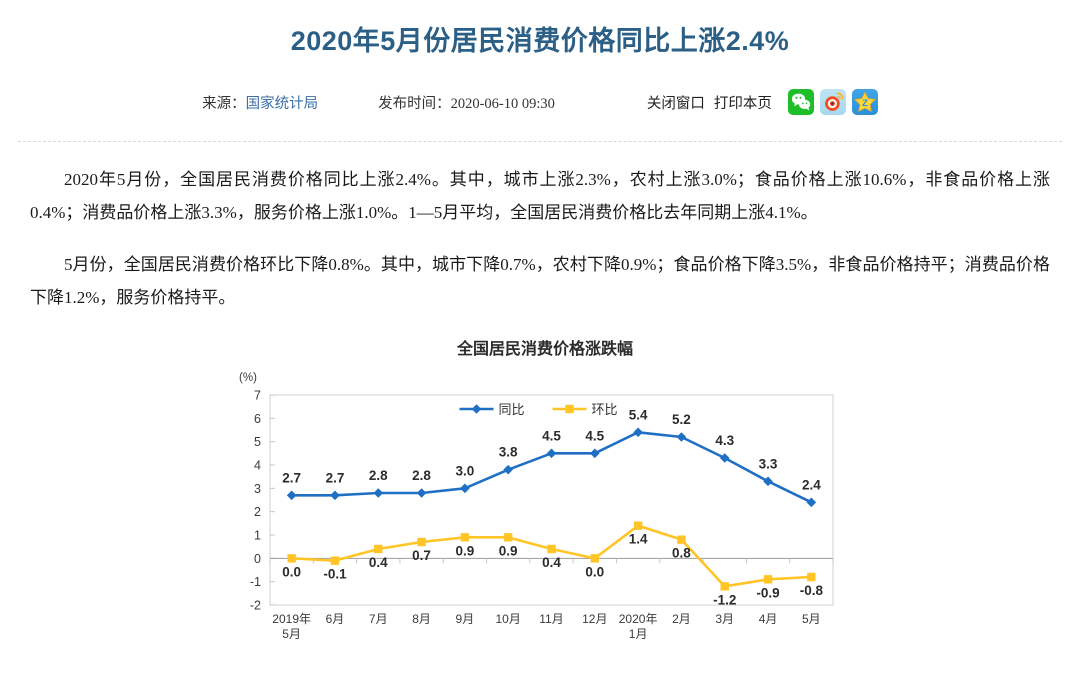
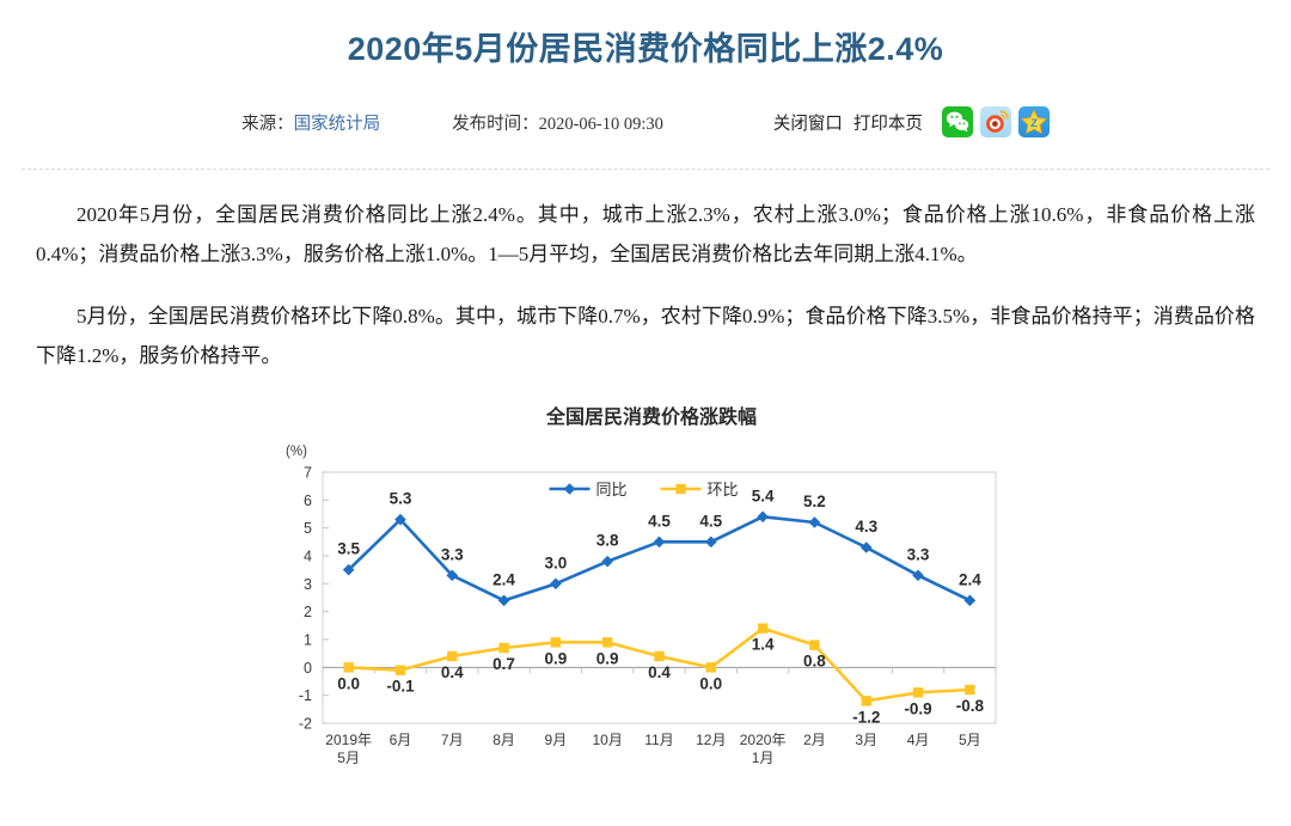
同比/2019年 5月: 2.7 -> 3.5
同比/6月: 2.7 -> 5.3
同比/7月: 2.8 -> 3.3
同比/8月: 2.8 -> 2.4
